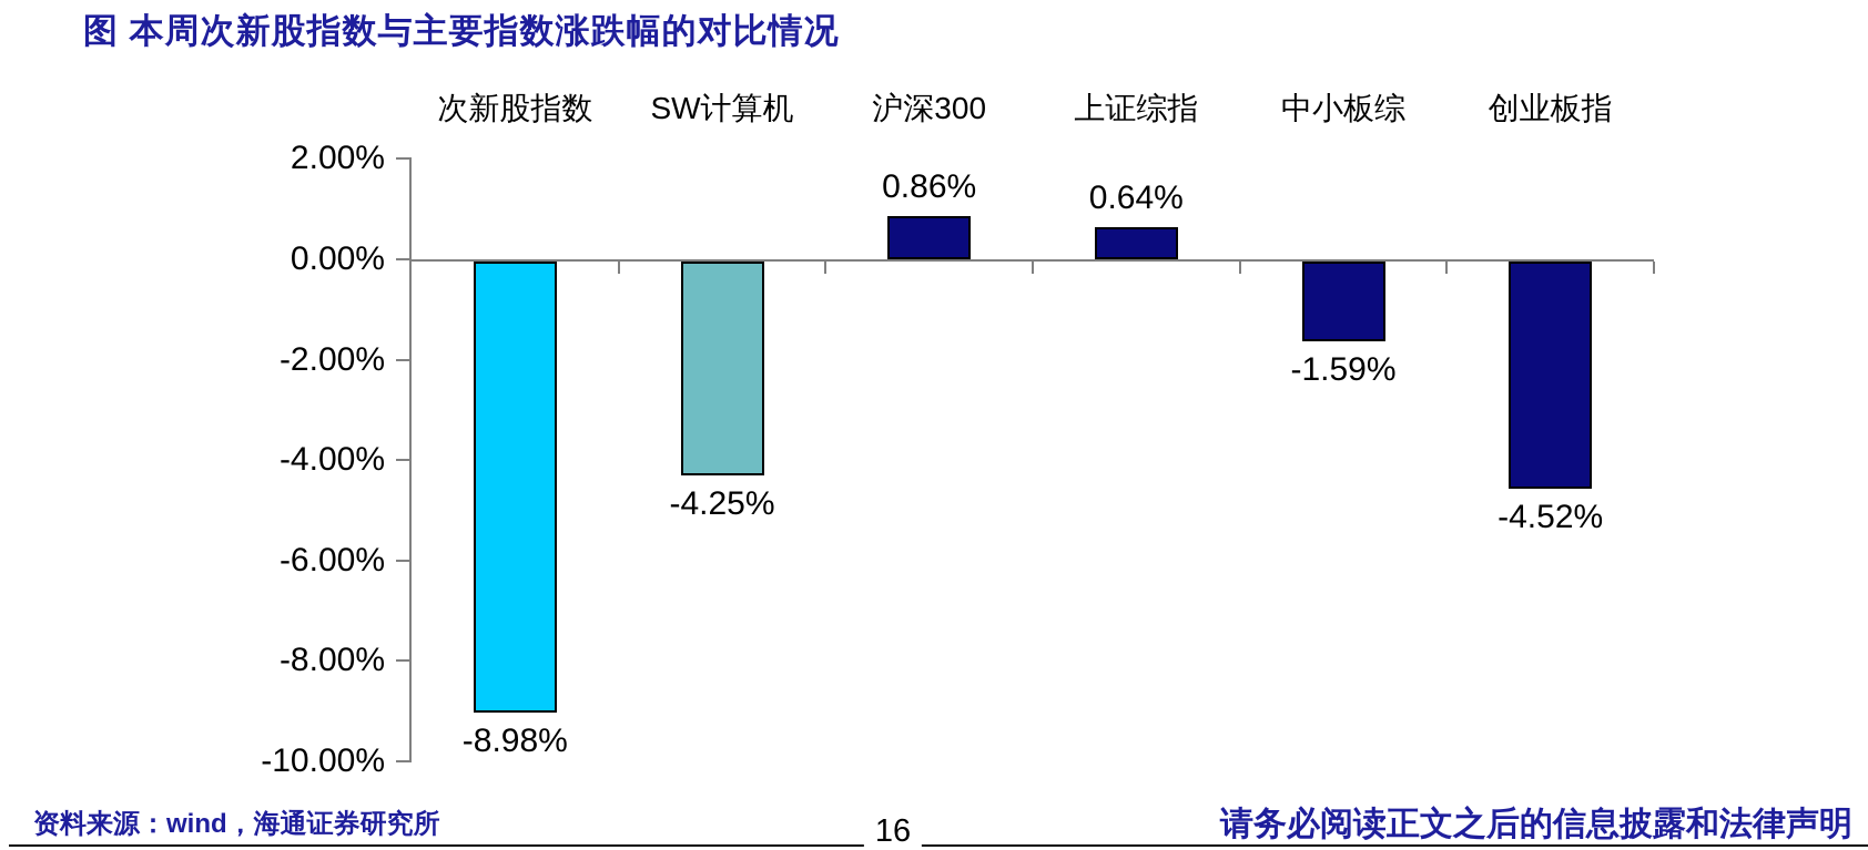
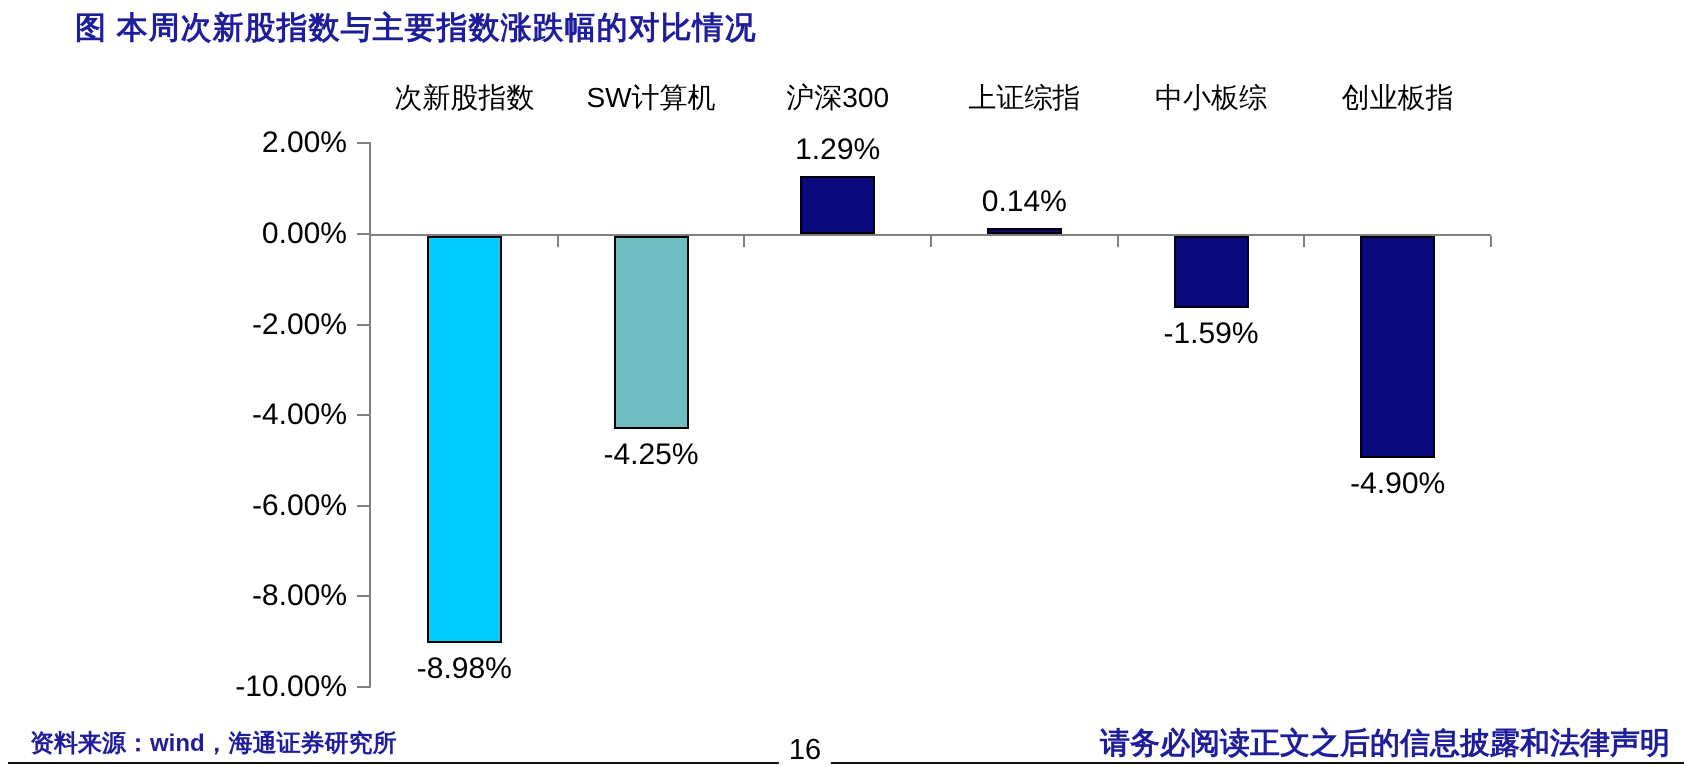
沪深300: 0.86% -> 1.29%
上证综指: 0.64% -> 0.14%
创业板指: -4.52% -> -4.90%
